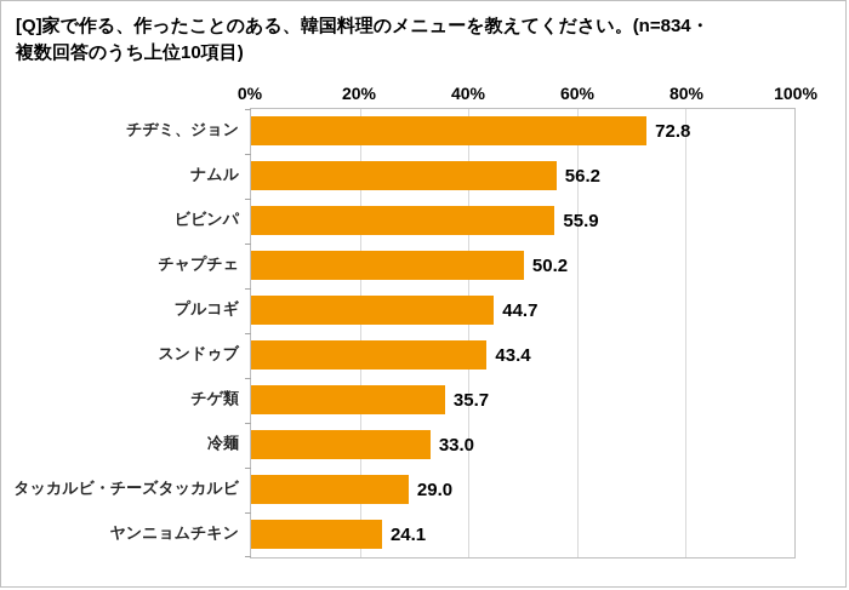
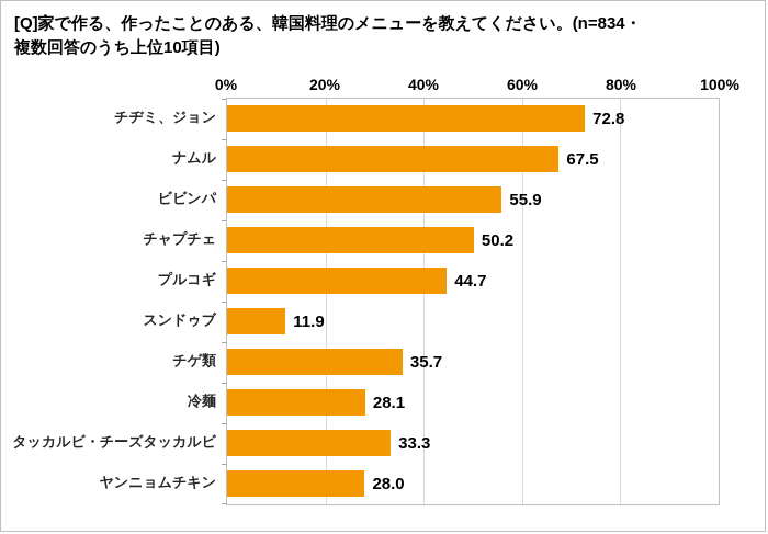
ナムル: 56.2 -> 67.5
スンドゥブ: 43.4 -> 11.9
冷麺: 33.0 -> 28.1
タッカルビ・チーズタッカルビ: 29.0 -> 33.3
ヤンニョムチキン: 24.1 -> 28.0
